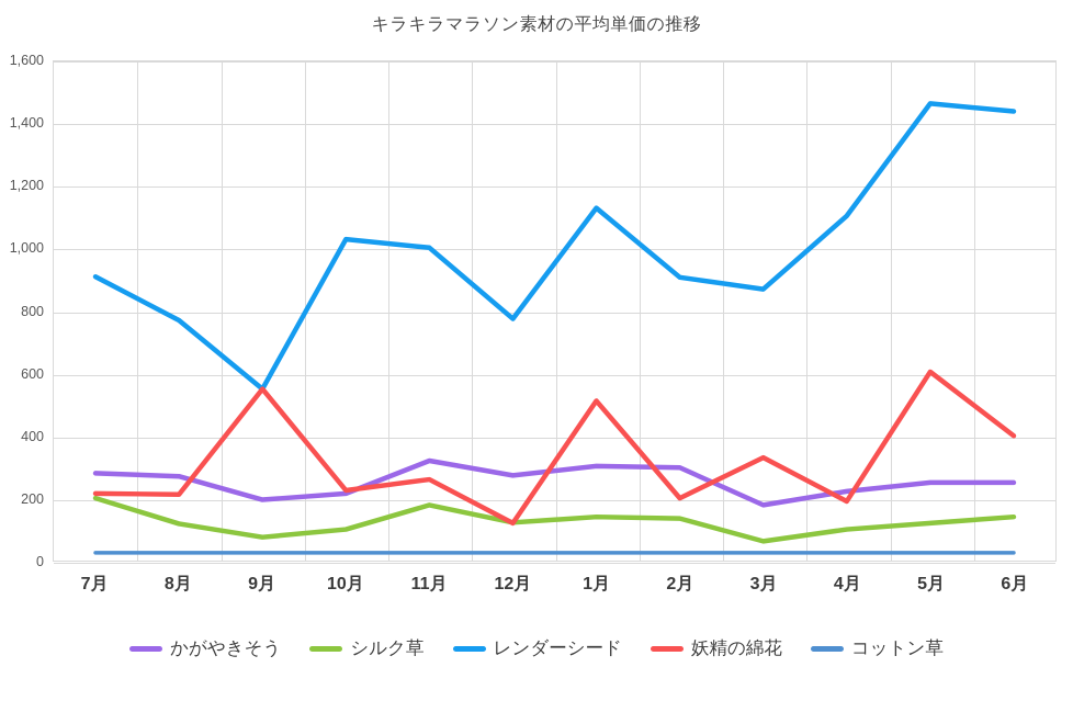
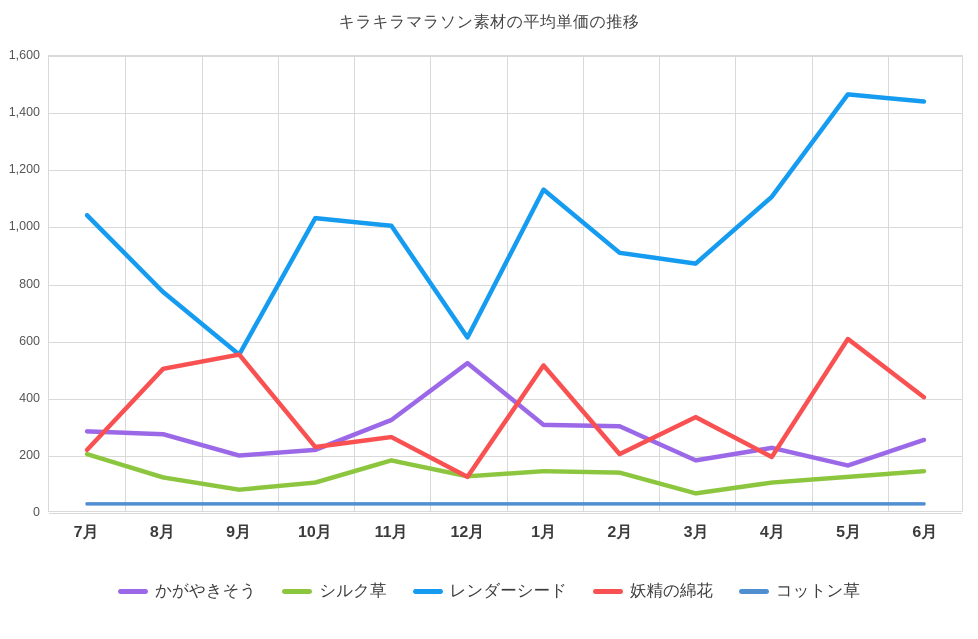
レンダーシード/7月: 910 -> 1040
妖精の綿花/8月: 210 -> 500
かがやきそう/12月: 270 -> 520
レンダーシード/12月: 780 -> 610
かがやきそう/5月: 250 -> 160
